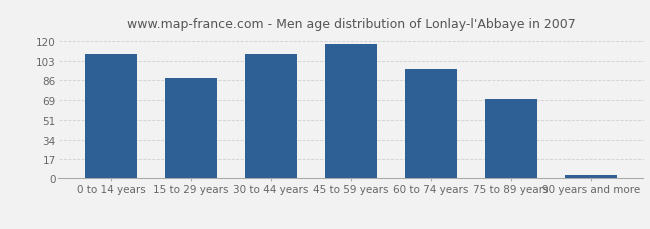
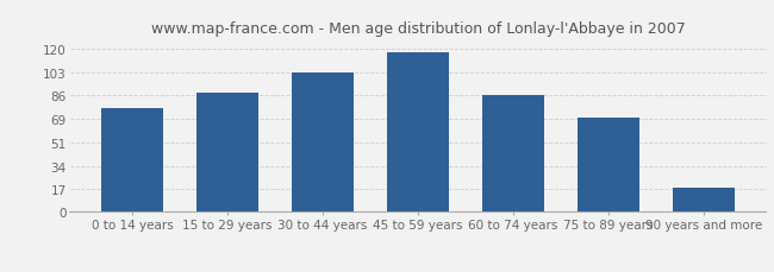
0 to 14 years: 109 -> 77
30 to 44 years: 109 -> 103
60 to 74 years: 96 -> 86
90 years and more: 3 -> 18
